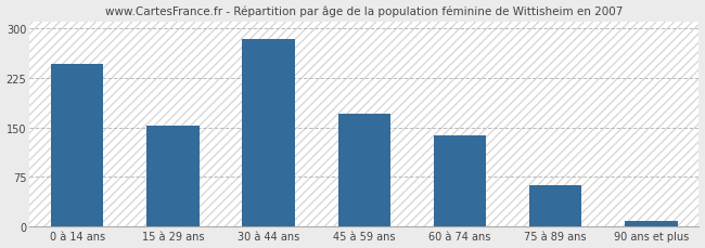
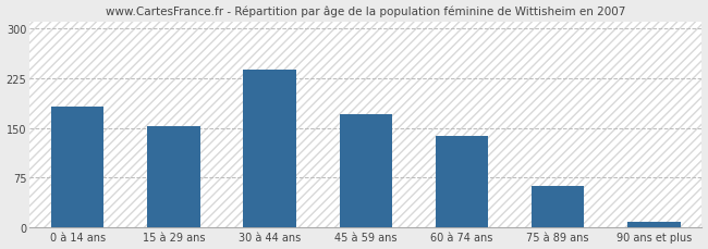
0 à 14 ans: 246 -> 182
30 à 44 ans: 284 -> 238
